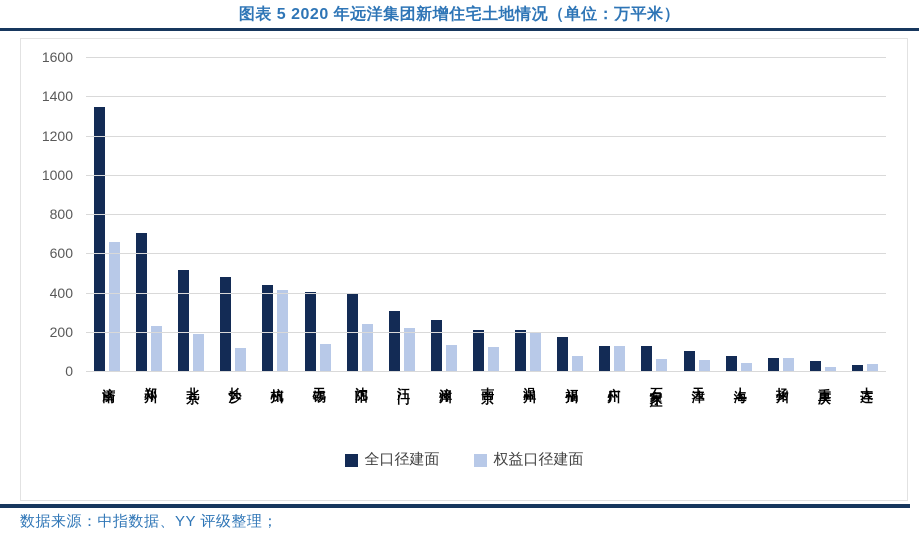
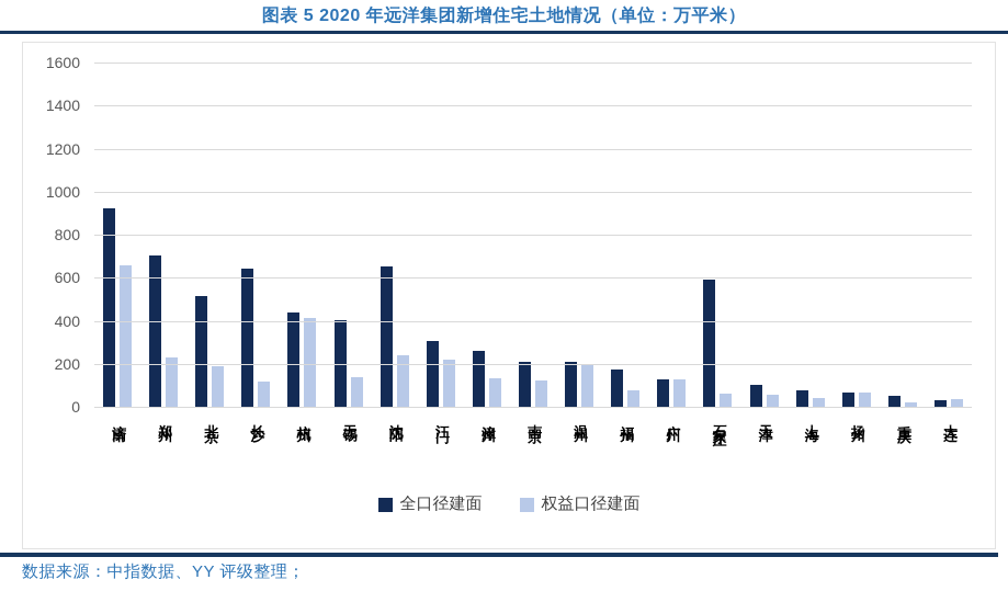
全口径建面/济南: 1340 -> 920
全口径建面/长沙: 480 -> 640
全口径建面/沈阳: 400 -> 650
全口径建面/石家庄: 130 -> 590
